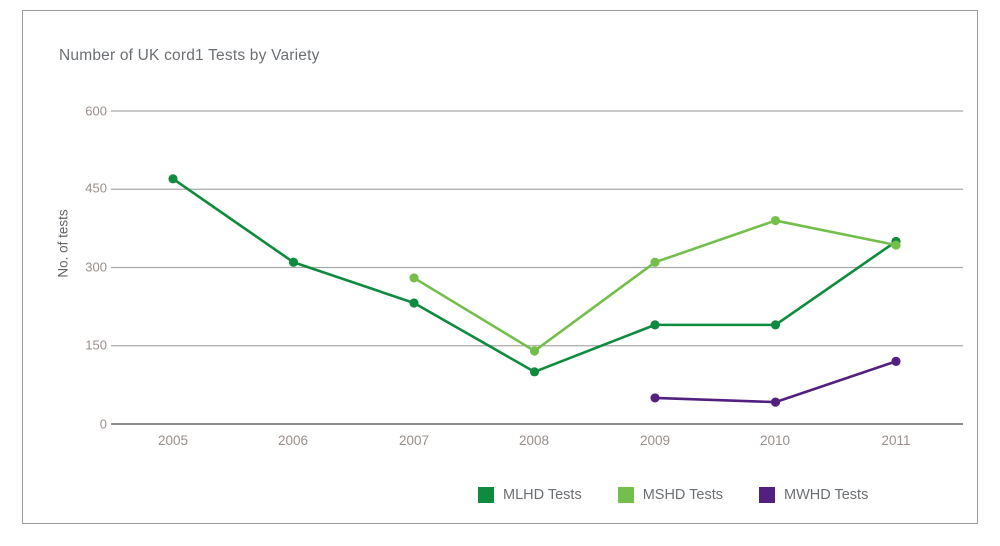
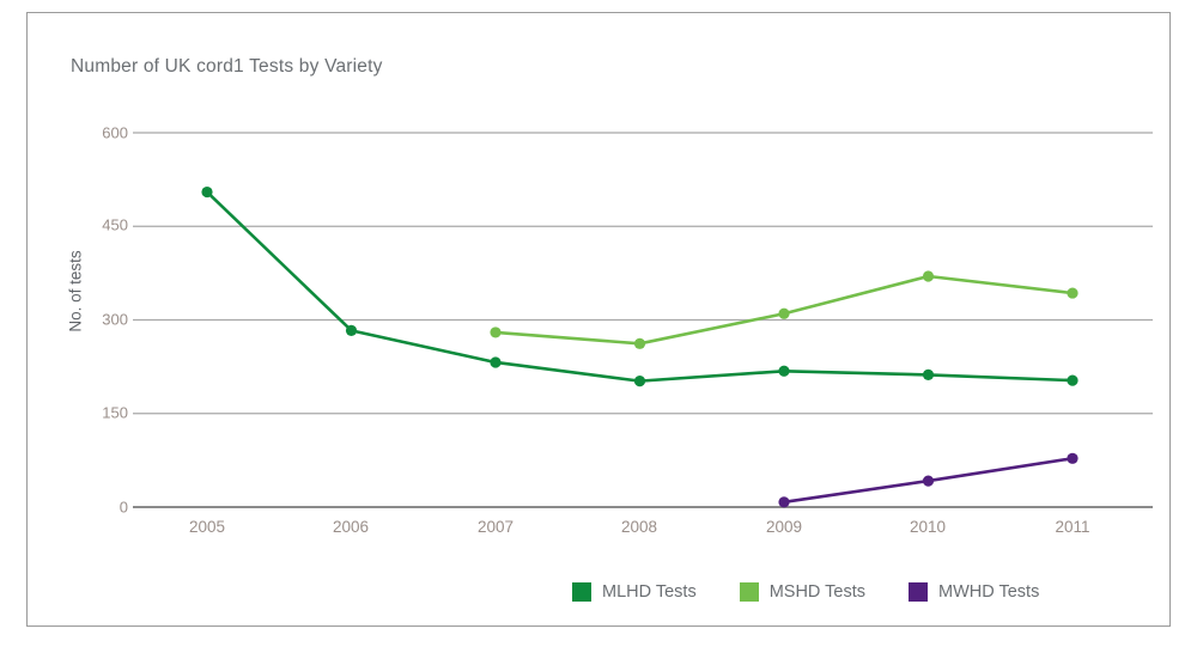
MLHD Tests/2005: 470 -> 500
MLHD Tests/2006: 310 -> 280
MLHD Tests/2008: 100 -> 200
MSHD Tests/2008: 140 -> 260
MLHD Tests/2009: 190 -> 220
MWHD Tests/2009: 50 -> 10
MLHD Tests/2010: 190 -> 210
MSHD Tests/2010: 390 -> 370
MLHD Tests/2011: 350 -> 200
MWHD Tests/2011: 120 -> 80
